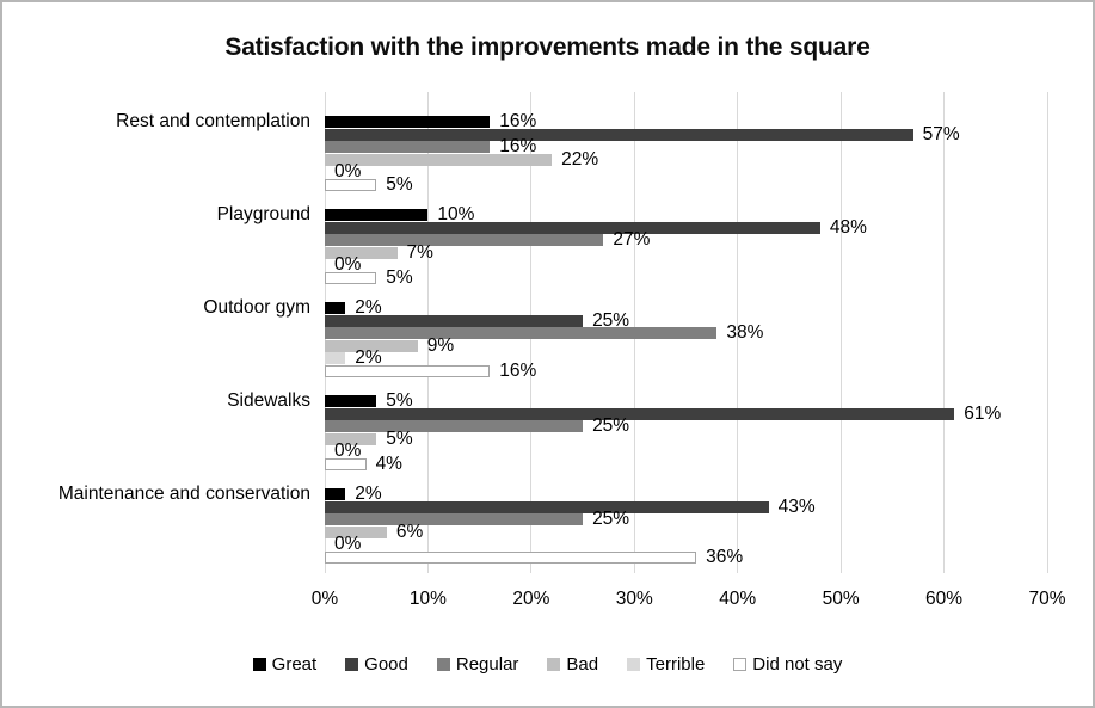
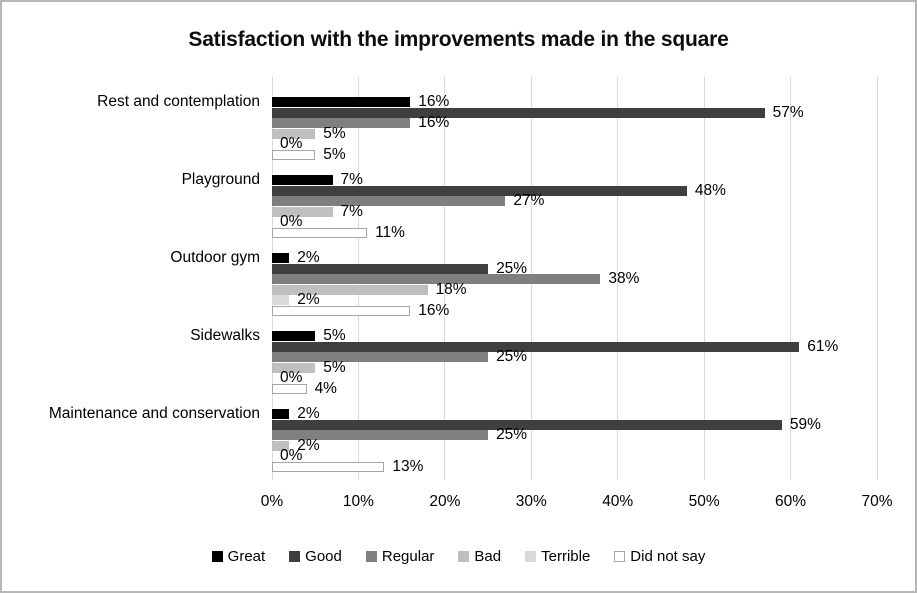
Bad/Rest and contemplation: 22% -> 5%
Great/Playground: 10% -> 7%
Did not say/Playground: 5% -> 11%
Bad/Outdoor gym: 9% -> 18%
Good/Maintenance and conservation: 43% -> 59%
Bad/Maintenance and conservation: 6% -> 2%
Did not say/Maintenance and conservation: 36% -> 13%
